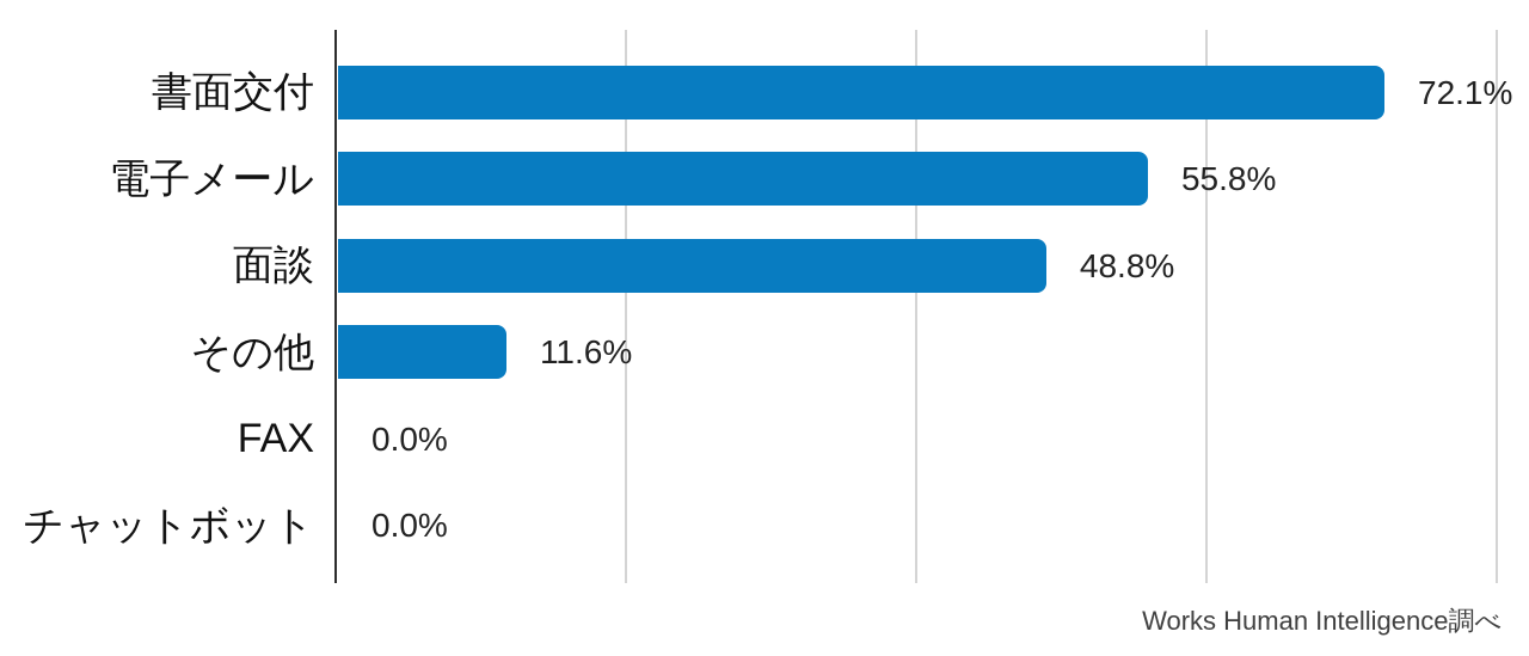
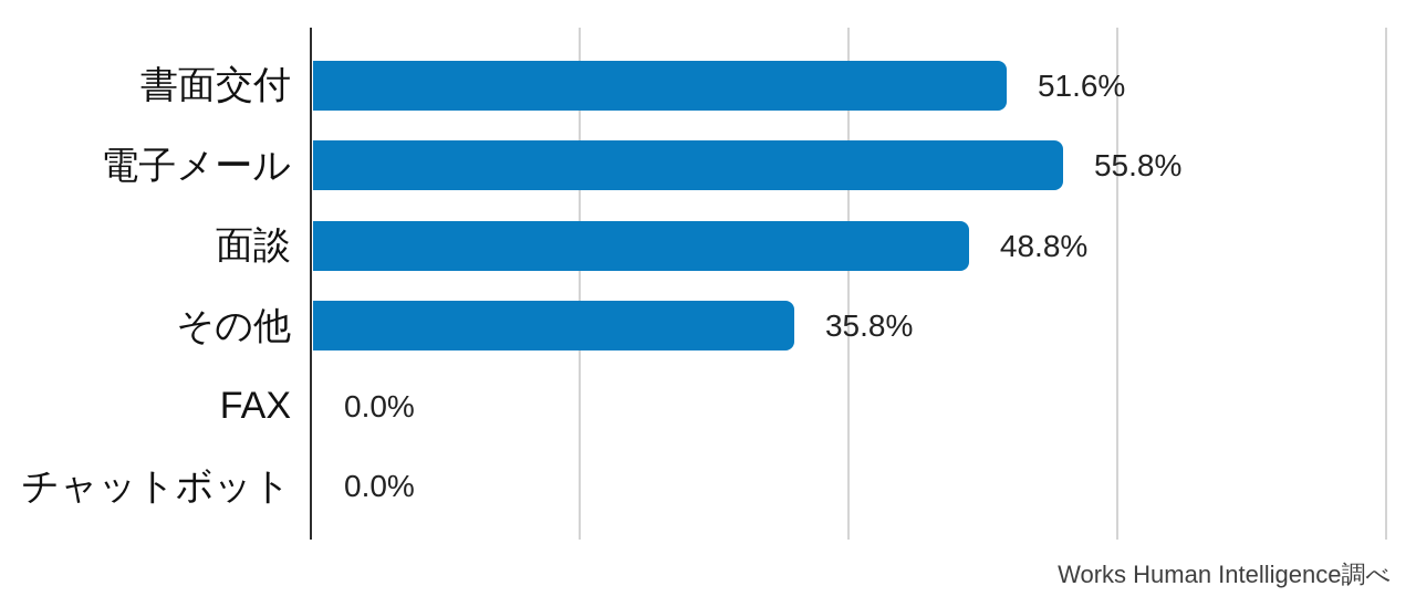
書面交付: 72.1% -> 51.6%
その他: 11.6% -> 35.8%
